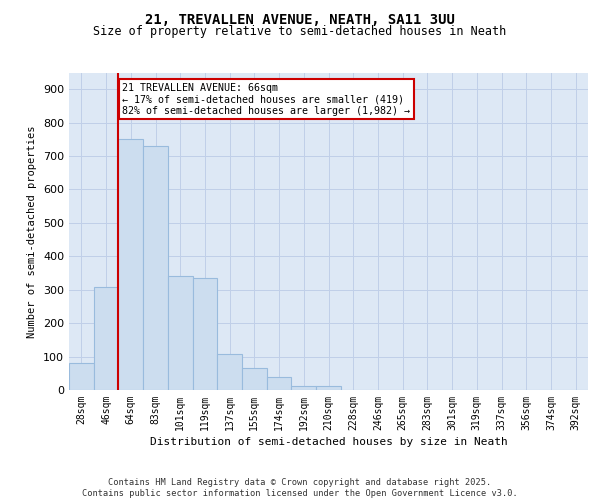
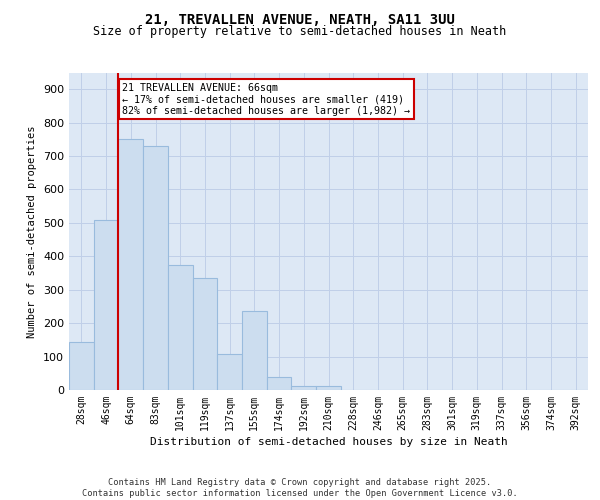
28sqm: 80 -> 145
46sqm: 307 -> 510
101sqm: 340 -> 375
155sqm: 65 -> 235
